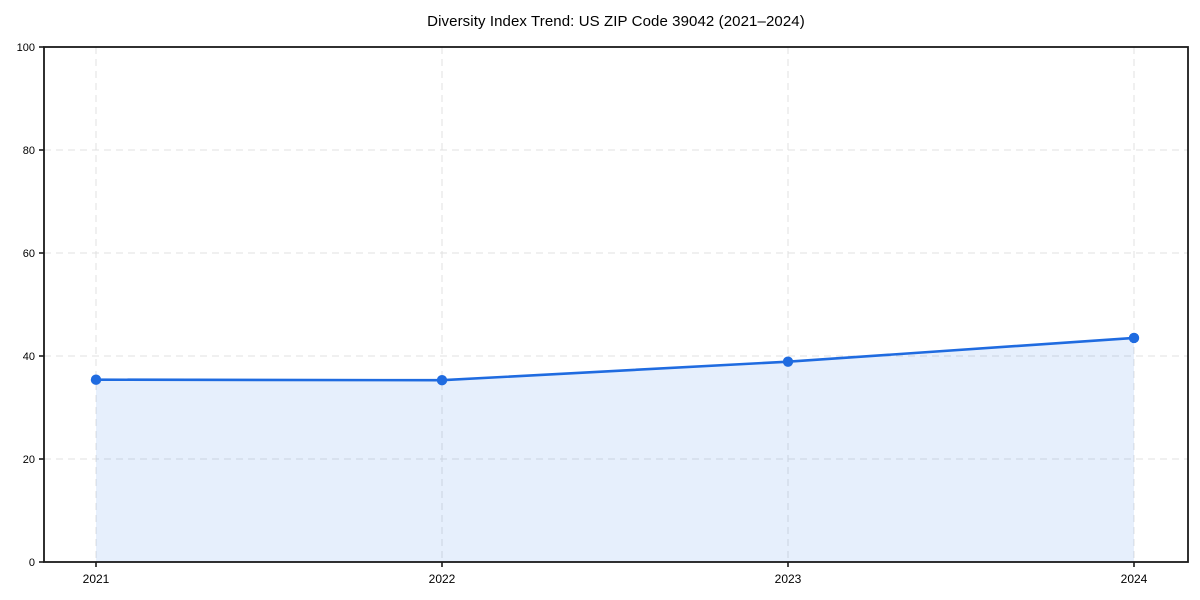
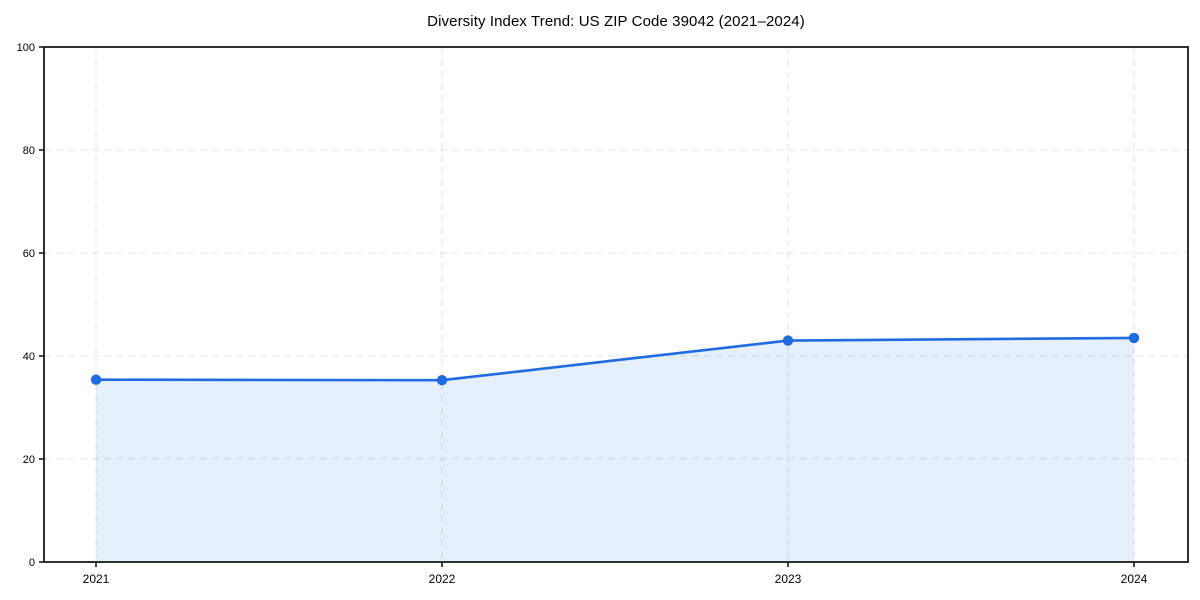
2023: 39 -> 43
